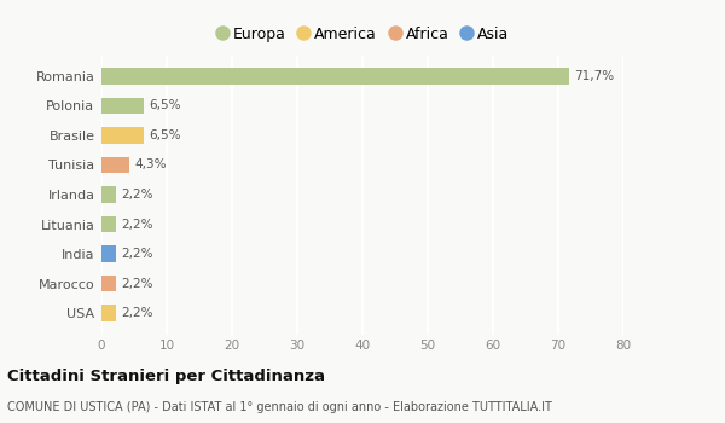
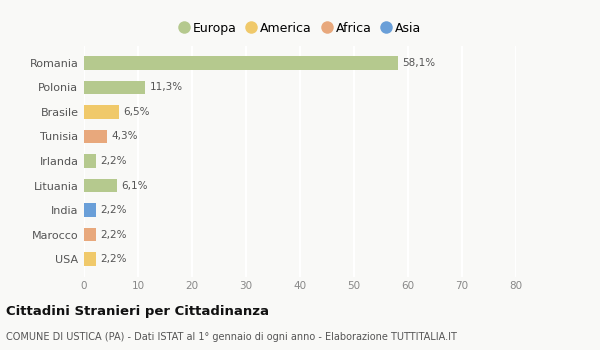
Romania: 71,7% -> 58,1%
Polonia: 6,5% -> 11,3%
Lituania: 2,2% -> 6,1%
